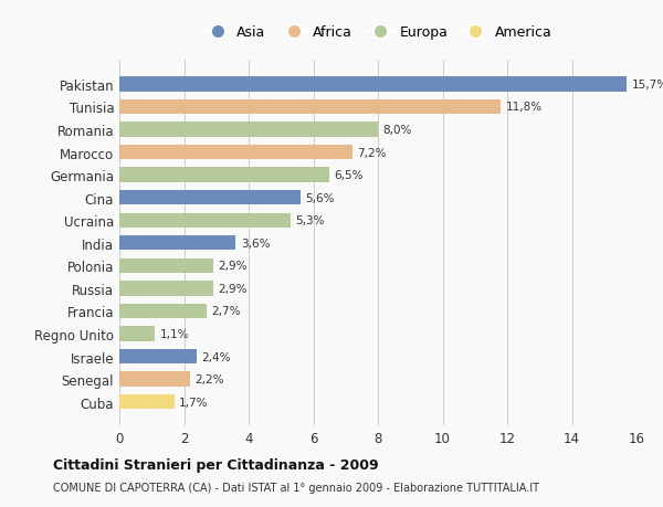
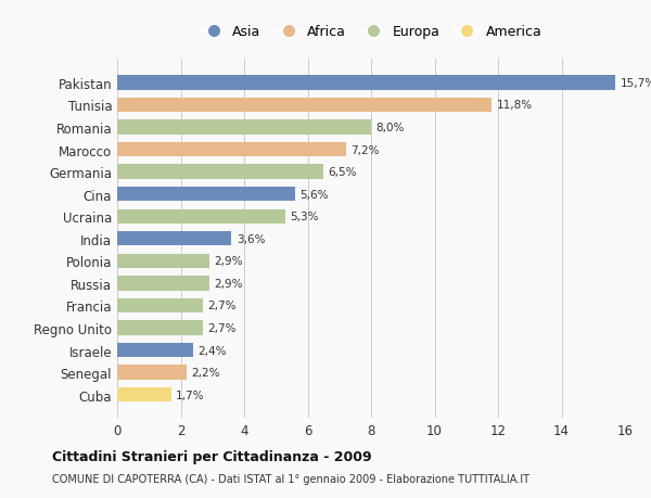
Regno Unito: 1,1% -> 2,7%
